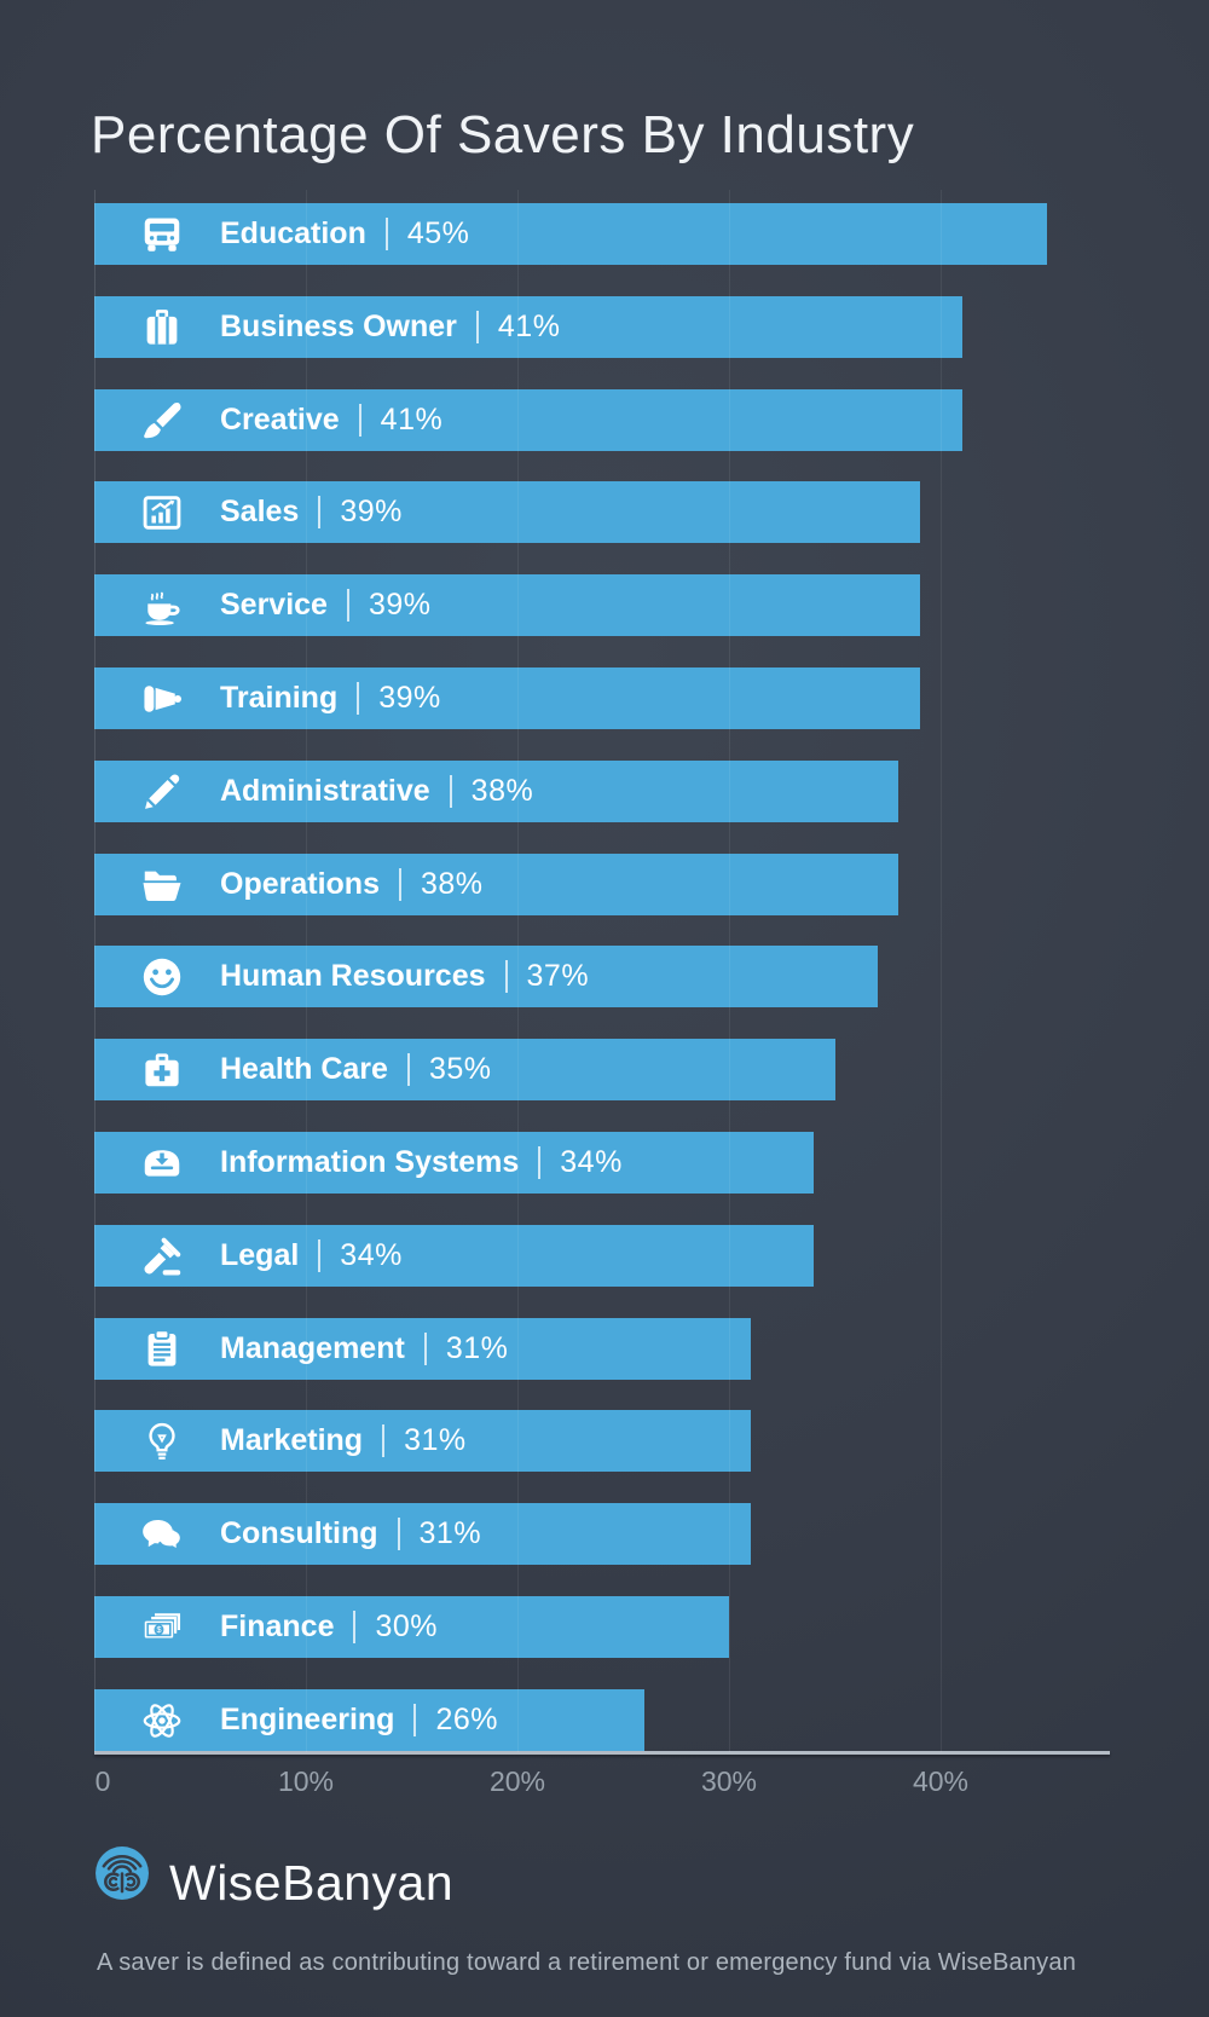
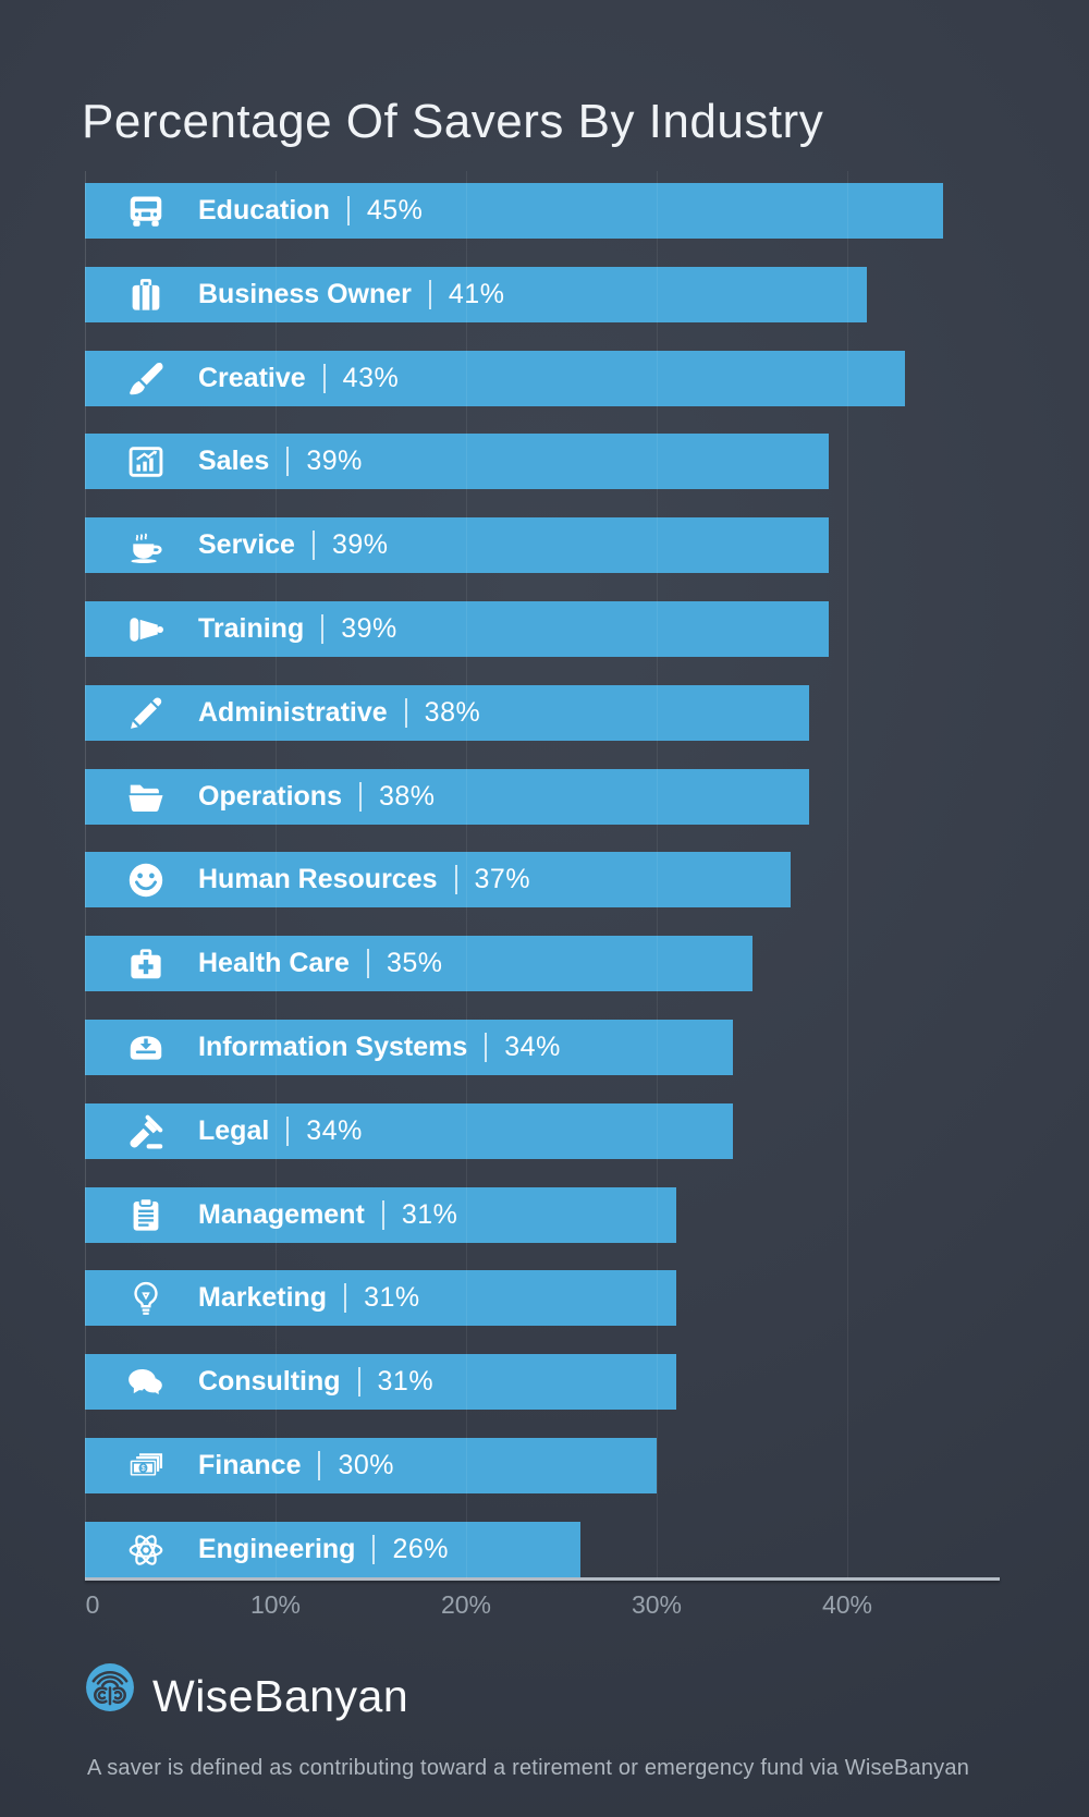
Creative: 41% -> 43%
